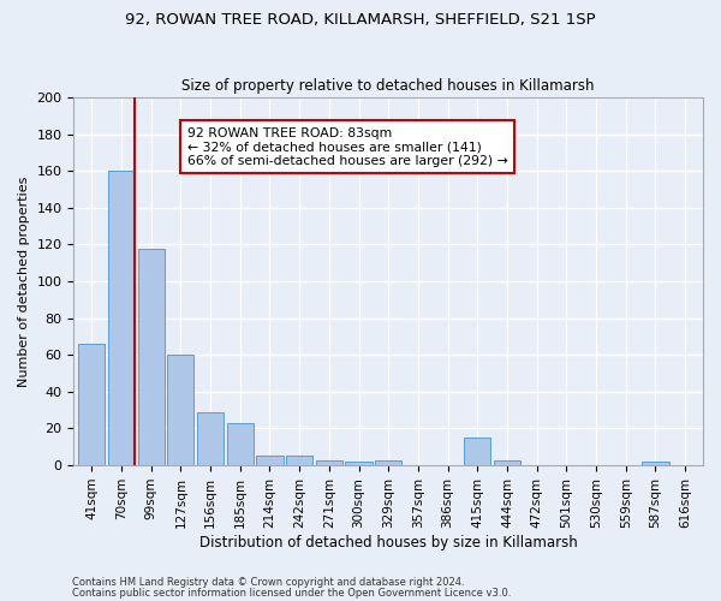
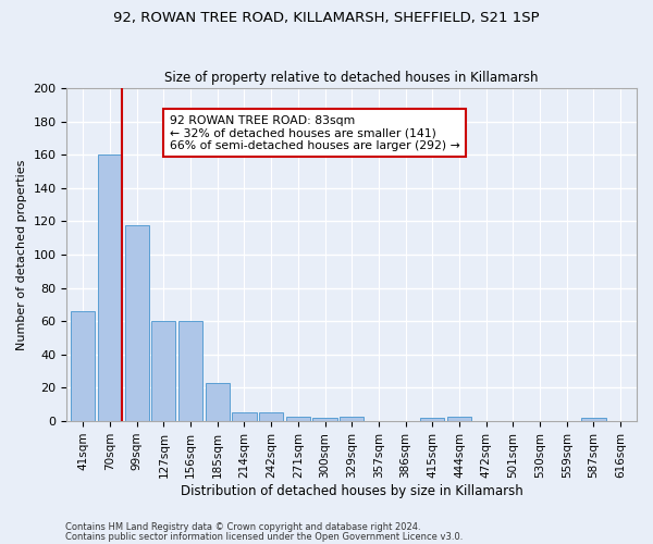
156sqm: 29 -> 60
415sqm: 15 -> 2
